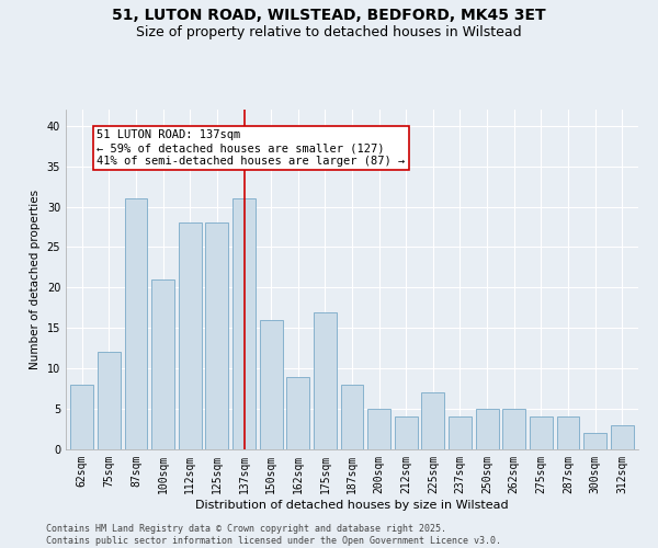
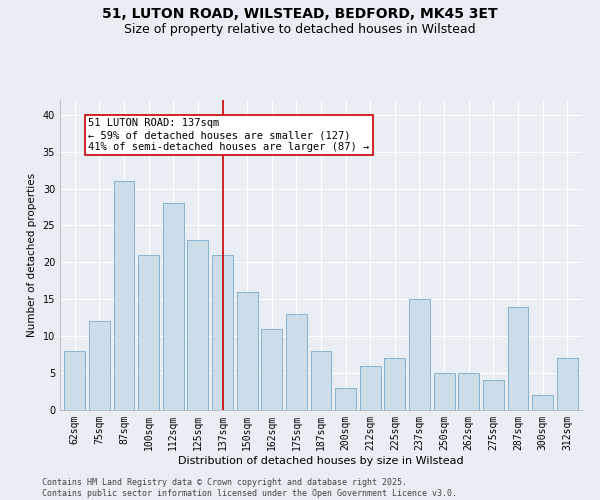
125sqm: 28 -> 23
137sqm: 31 -> 21
162sqm: 9 -> 11
175sqm: 17 -> 13
200sqm: 5 -> 3
212sqm: 4 -> 6
237sqm: 4 -> 15
287sqm: 4 -> 14
312sqm: 3 -> 7
